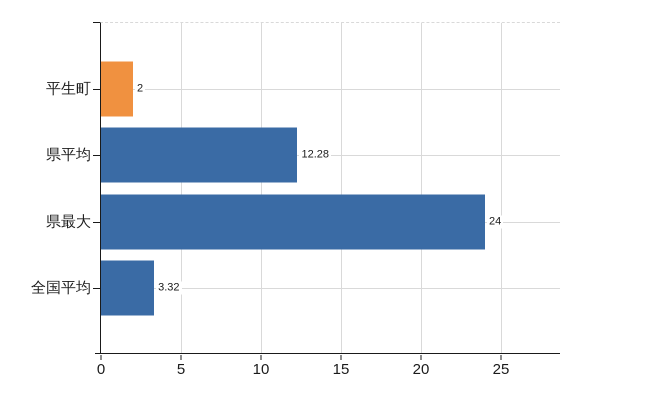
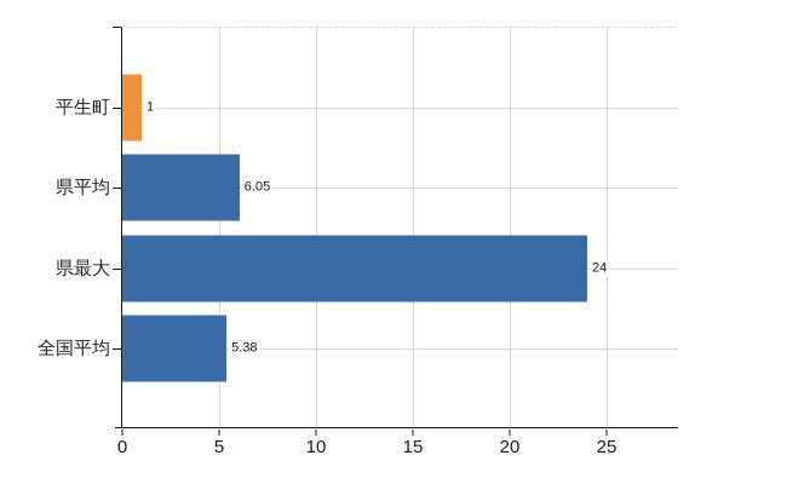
平生町: 2 -> 1
県平均: 12.28 -> 6.05
全国平均: 3.32 -> 5.38
